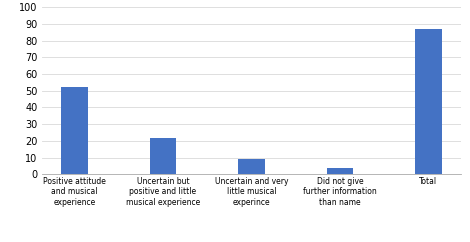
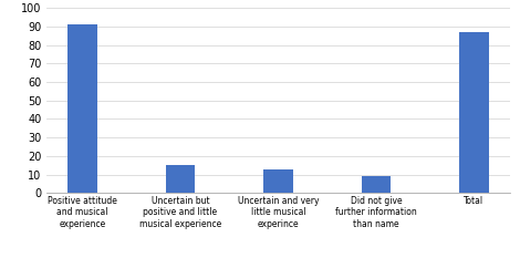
Positive attitude and musical experience: 52 -> 91
Uncertain but positive and little musical experience: 22 -> 15
Uncertain and very little musical experince: 9 -> 13
Did not give further information than name: 4 -> 9
